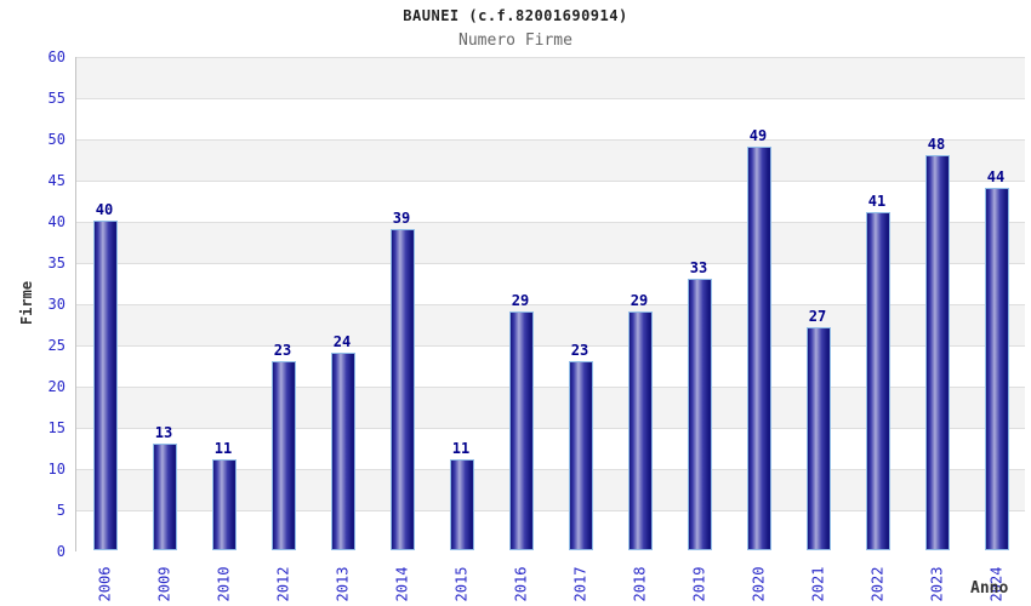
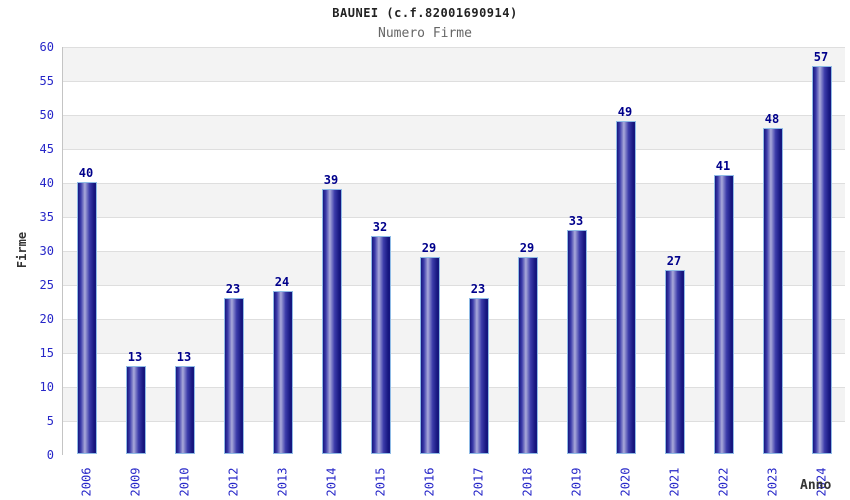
2010: 11 -> 13
2015: 11 -> 32
2024: 44 -> 57
